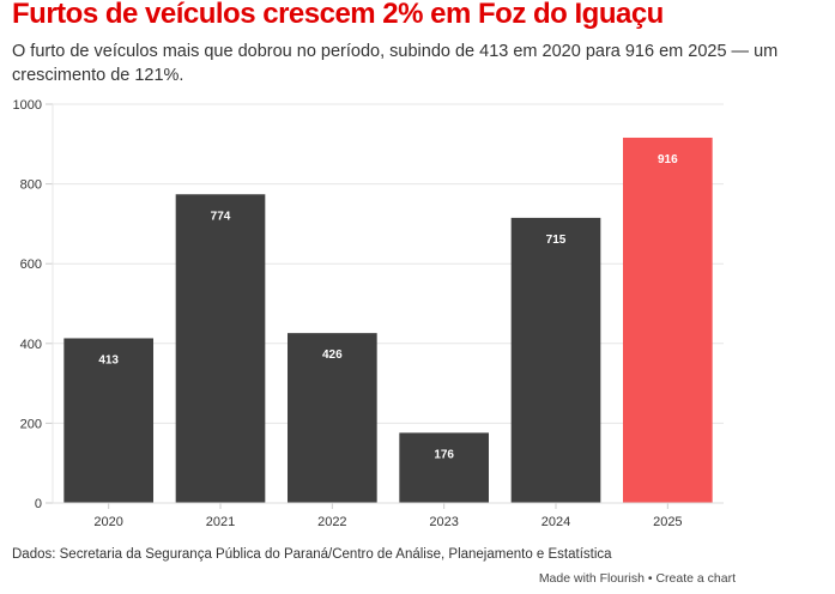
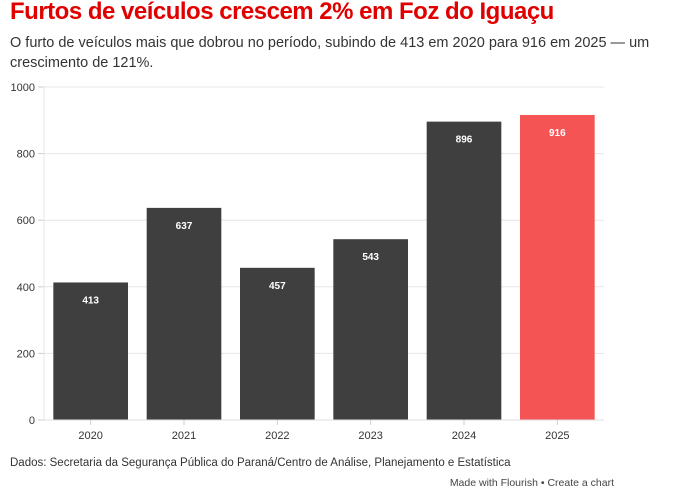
2021: 774 -> 637
2022: 426 -> 457
2023: 176 -> 543
2024: 715 -> 896
